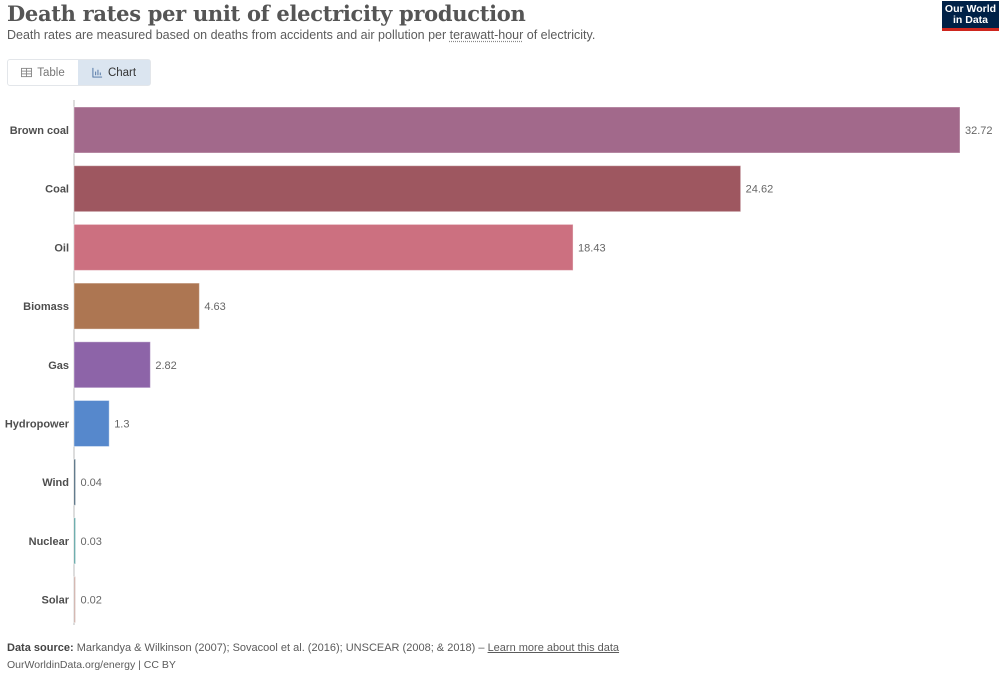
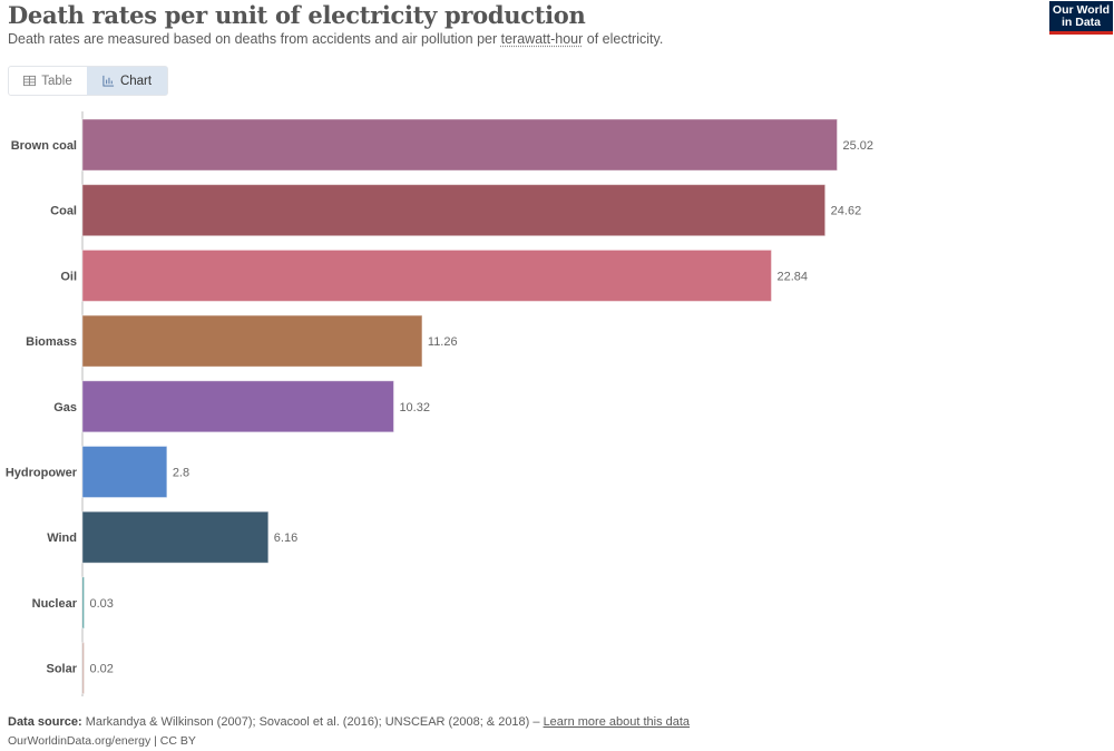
Brown coal: 32.72 -> 25.02
Oil: 18.43 -> 22.84
Biomass: 4.63 -> 11.26
Gas: 2.82 -> 10.32
Hydropower: 1.3 -> 2.8
Wind: 0.04 -> 6.16
